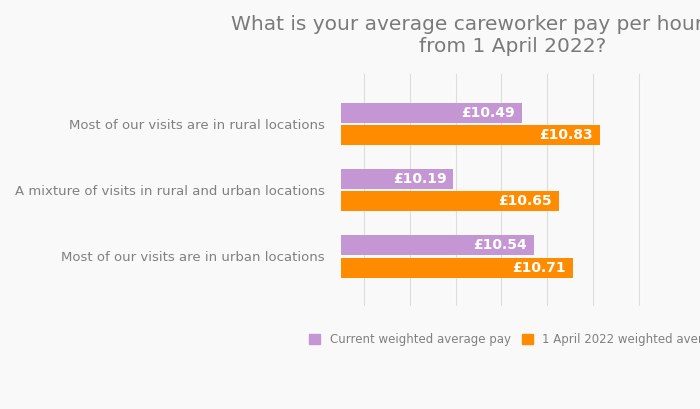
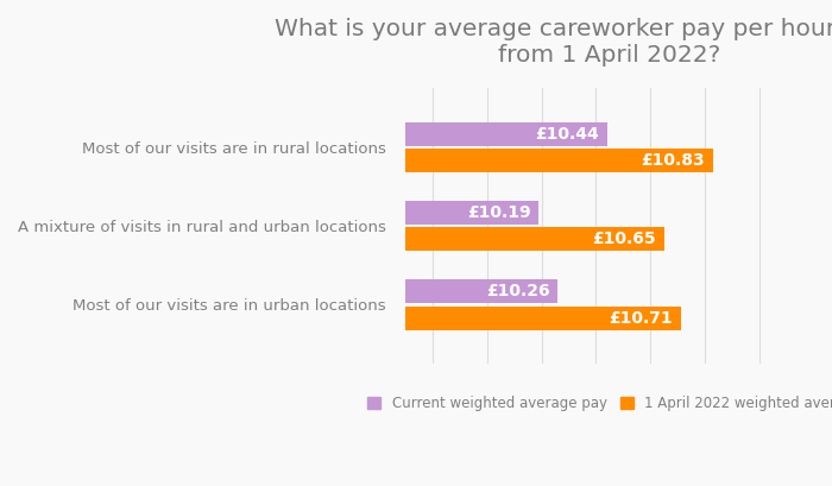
Current weighted average pay/Most of our visits are in rural locations: £10.49 -> £10.44
Current weighted average pay/Most of our visits are in urban locations: £10.54 -> £10.26
